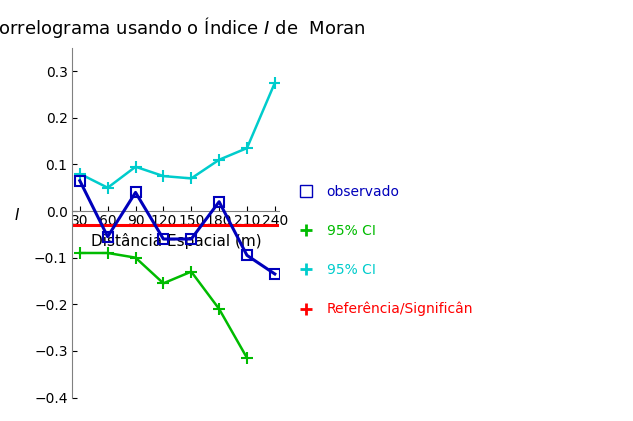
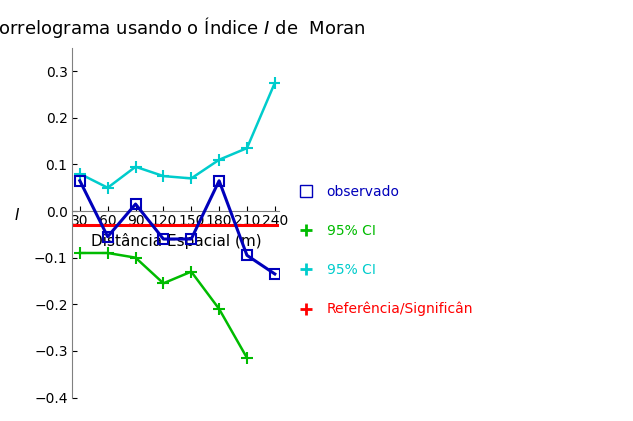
observado/90: 0.040 -> 0.015
observado/180: 0.020 -> 0.065
